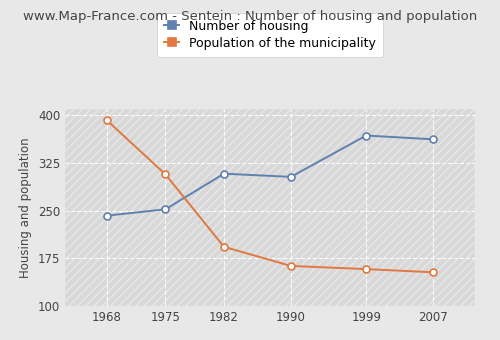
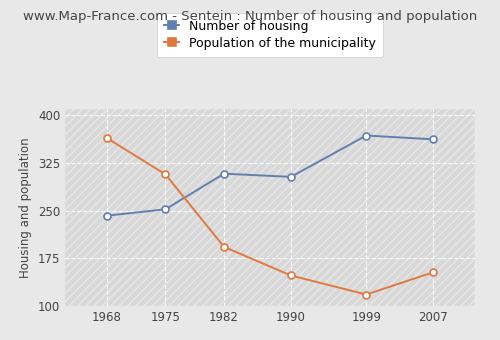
Population of the municipality/1968: 392 -> 364
Population of the municipality/1990: 163 -> 148
Population of the municipality/1999: 158 -> 118
